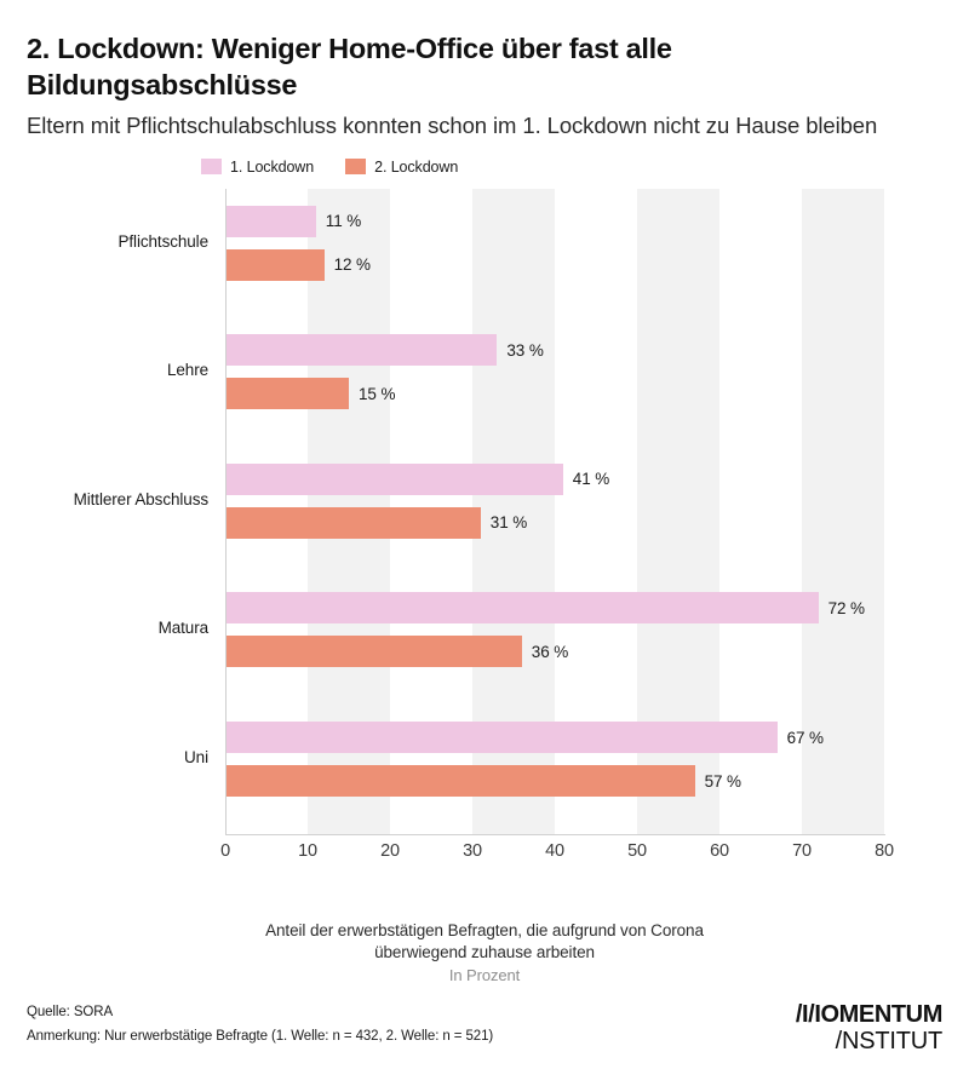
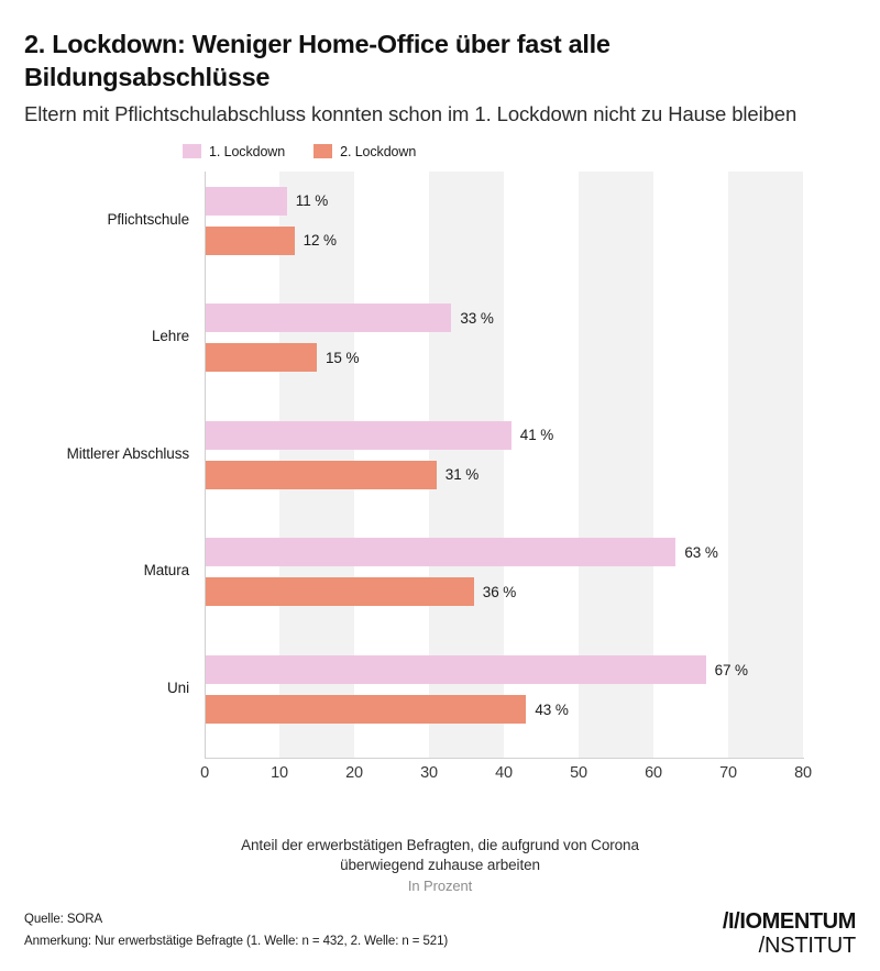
1. Lockdown/Matura: 72 -> 63
2. Lockdown/Uni: 57 -> 43
